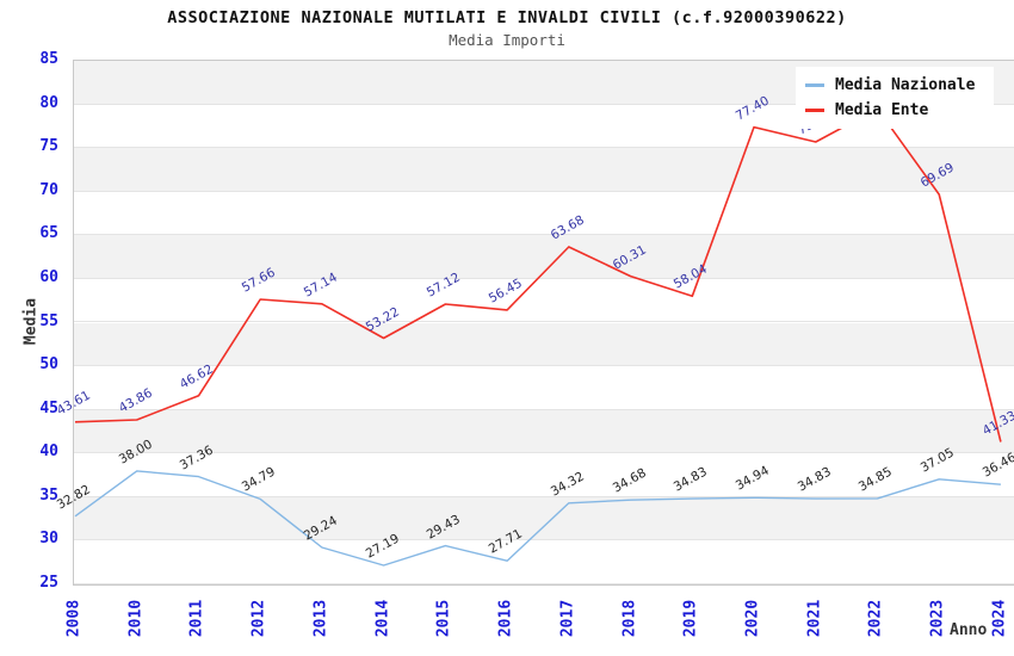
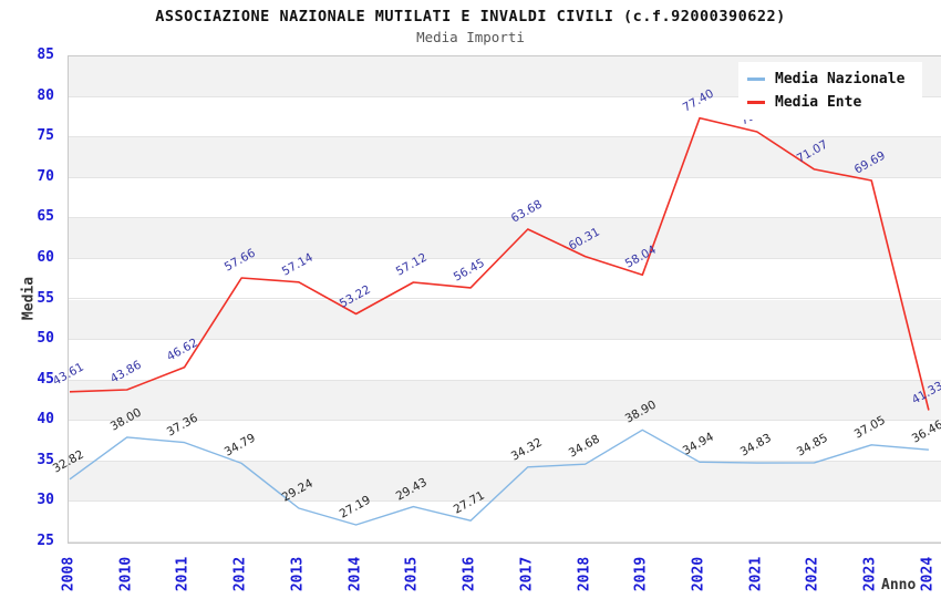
Media Nazionale/2019: 34.83 -> 38.90
Media Ente/2022: 79.50 -> 71.07
